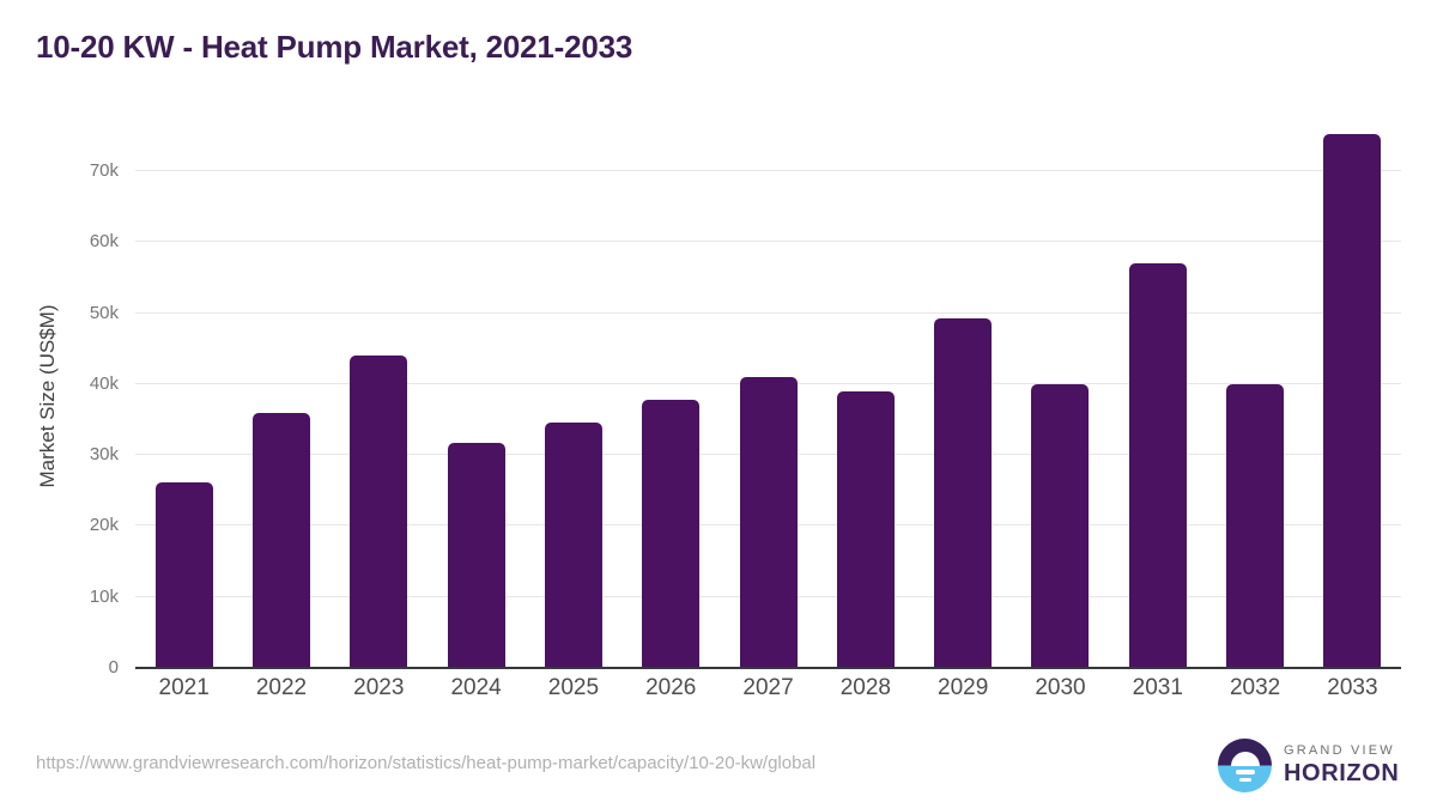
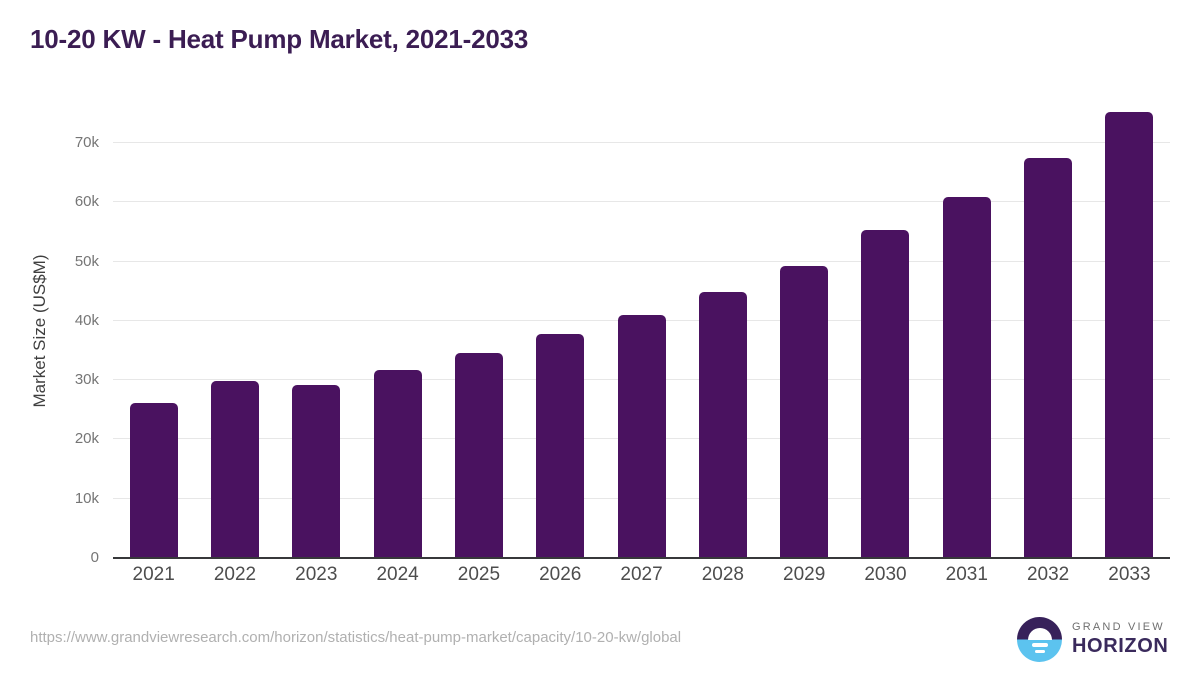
2022: 36k -> 30k
2023: 44k -> 29k
2028: 39k -> 45k
2030: 40k -> 55k
2031: 57k -> 61k
2032: 40k -> 68k
